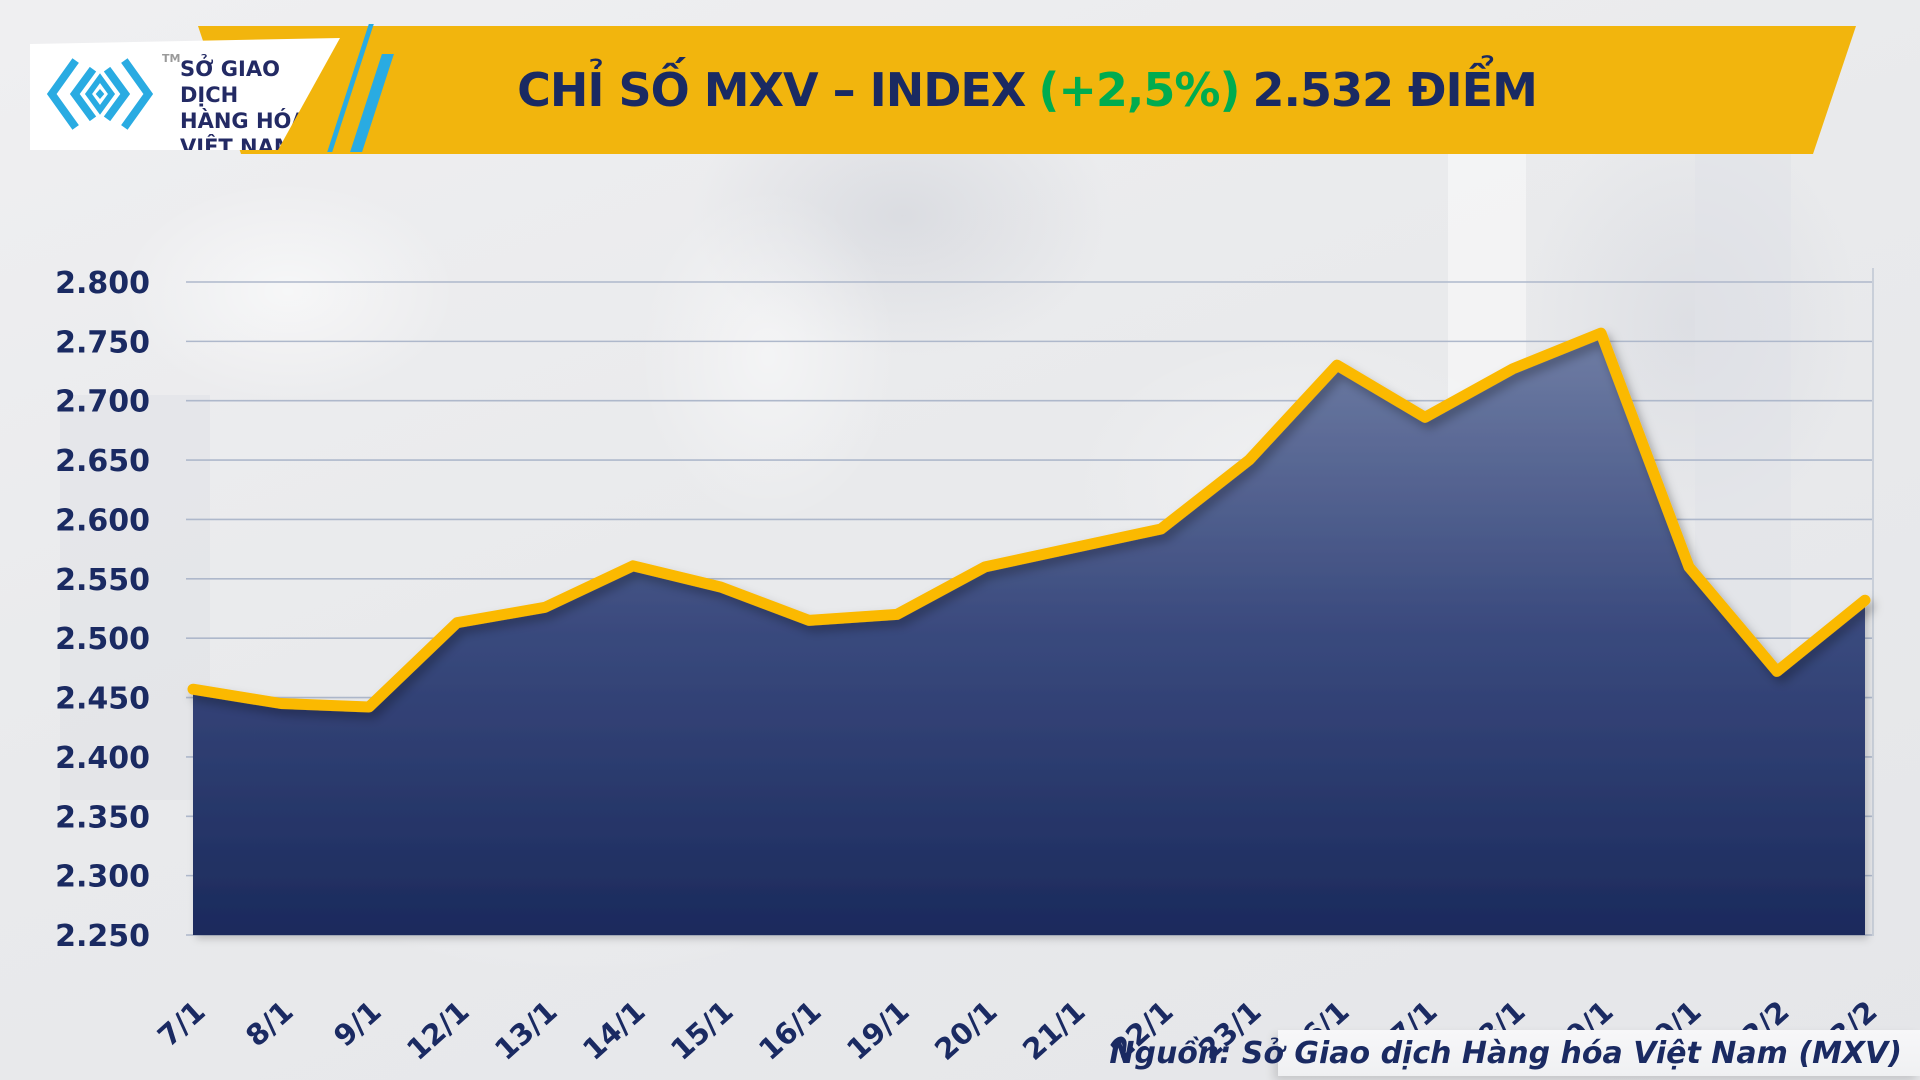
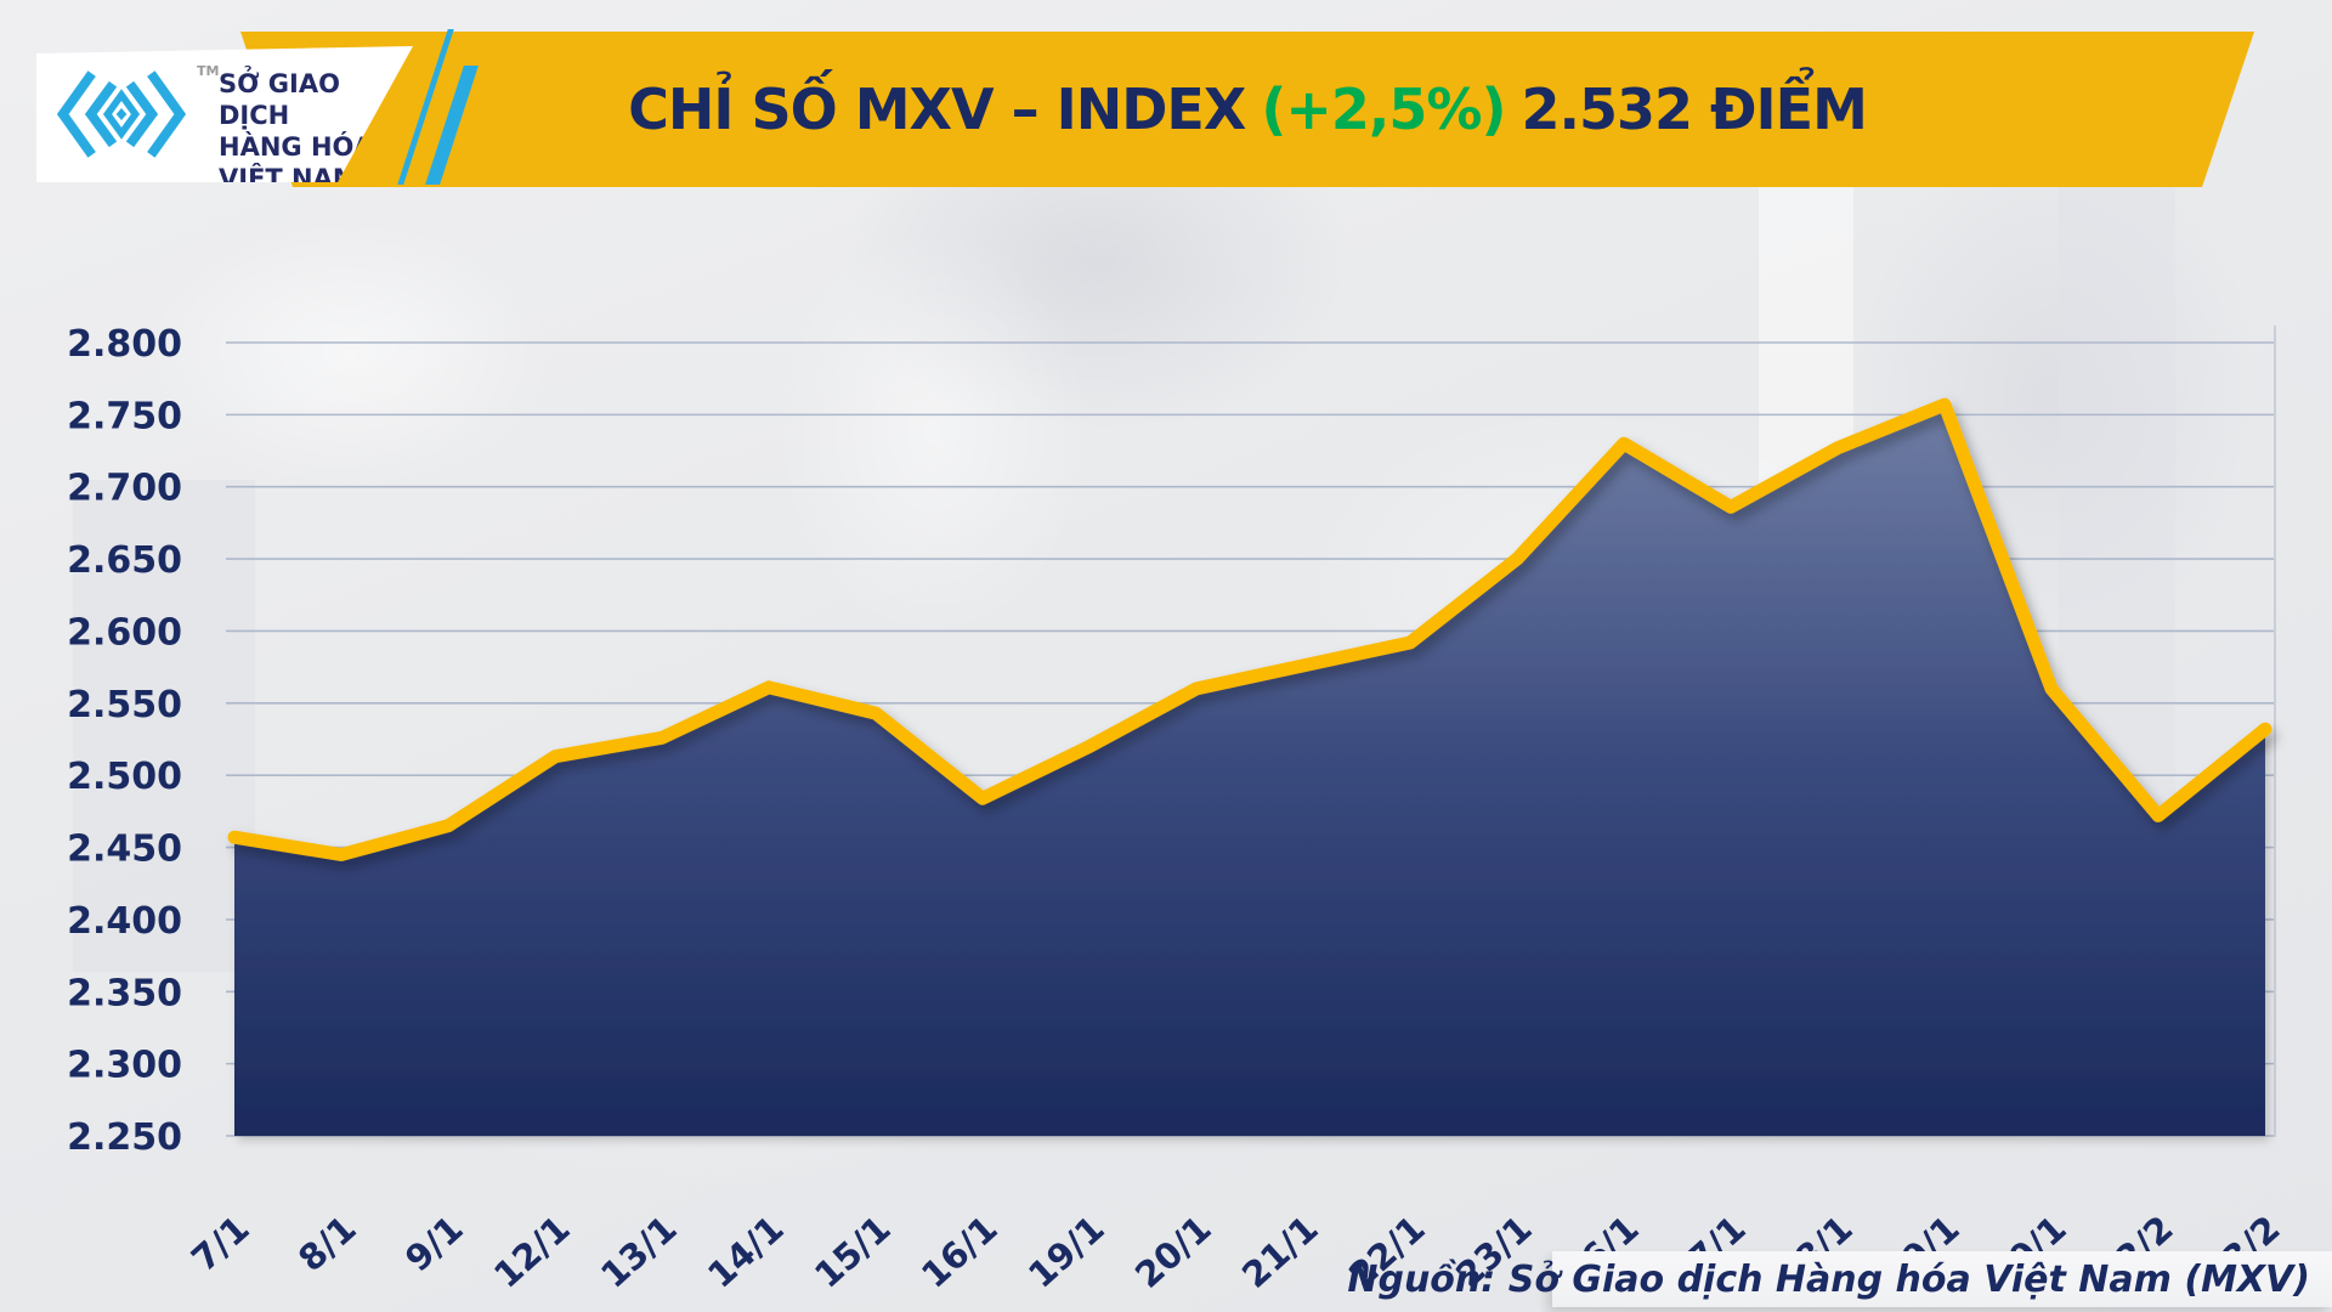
9/1: 2442 -> 2465
16/1: 2515 -> 2484
